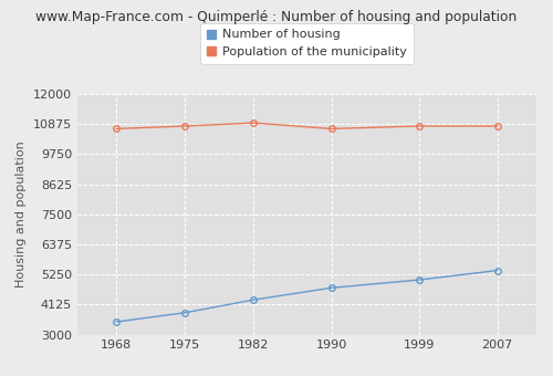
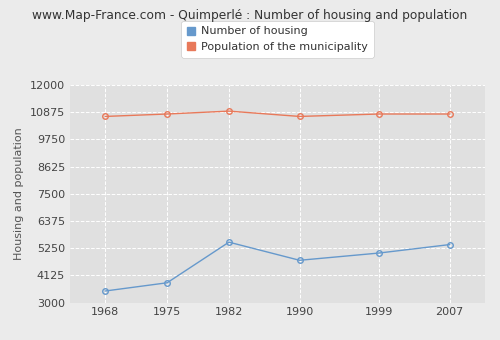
Number of housing/1982: 4300 -> 5500
